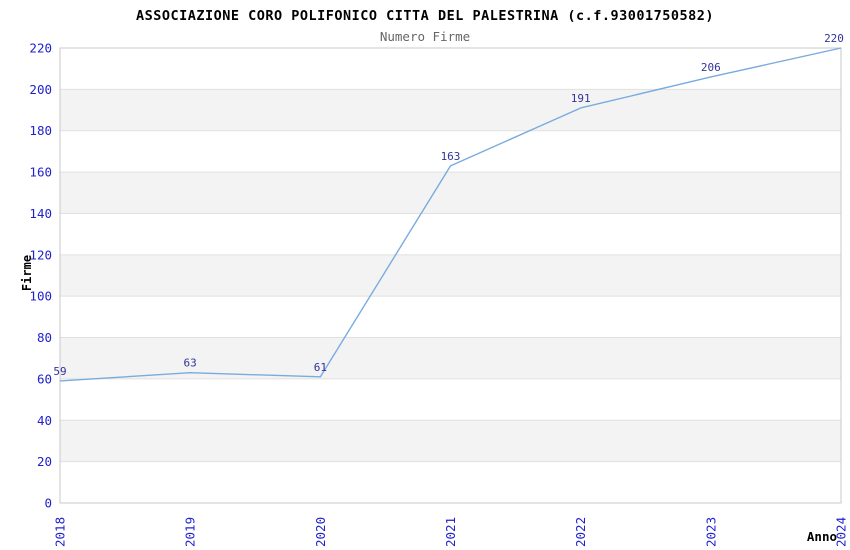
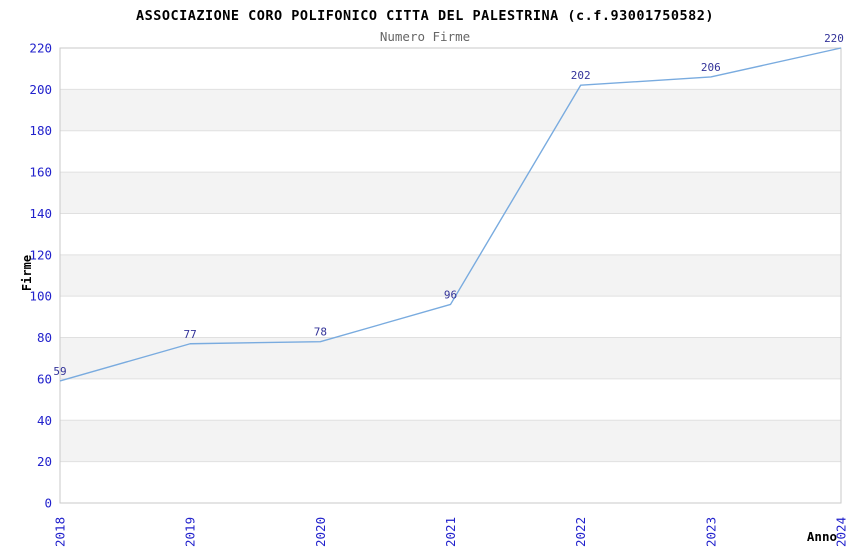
2019: 63 -> 77
2020: 61 -> 78
2021: 163 -> 96
2022: 191 -> 202
